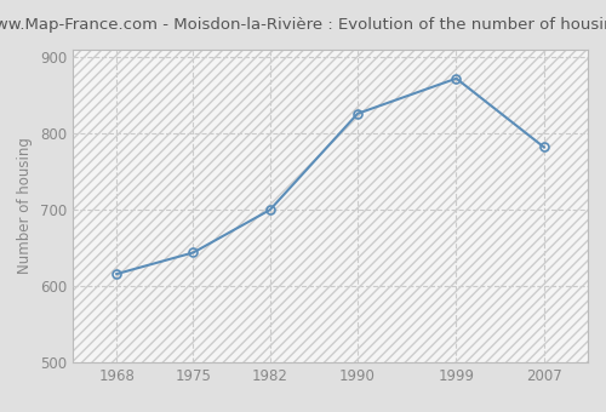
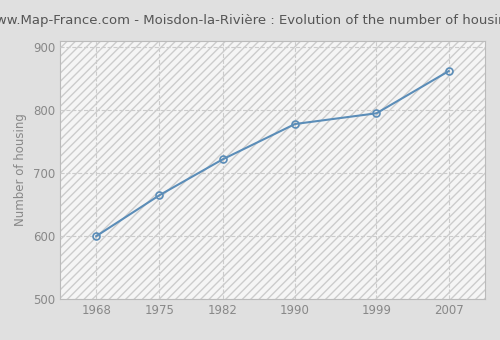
1968: 616 -> 600
1975: 644 -> 665
1982: 700 -> 722
1990: 826 -> 778
1999: 872 -> 795
2007: 782 -> 862
